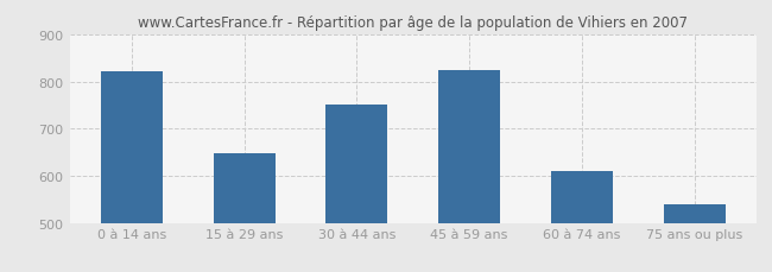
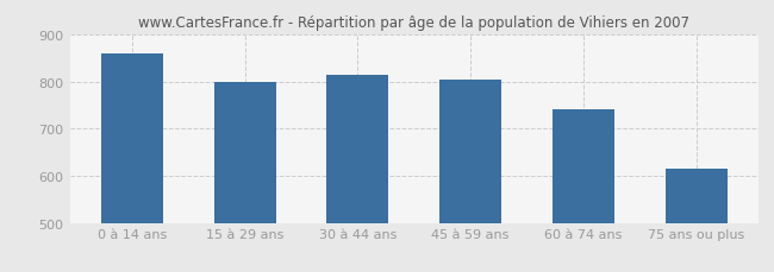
0 à 14 ans: 822 -> 860
15 à 29 ans: 648 -> 800
30 à 44 ans: 750 -> 815
45 à 59 ans: 823 -> 805
60 à 74 ans: 610 -> 740
75 ans ou plus: 540 -> 615
